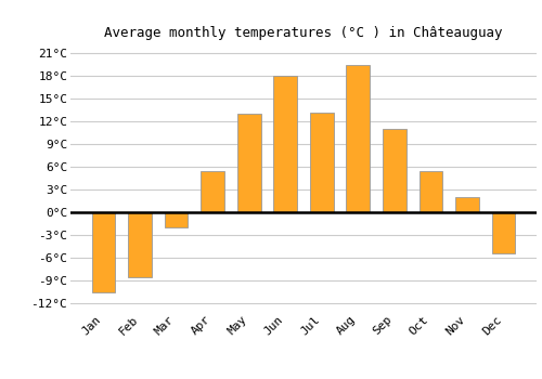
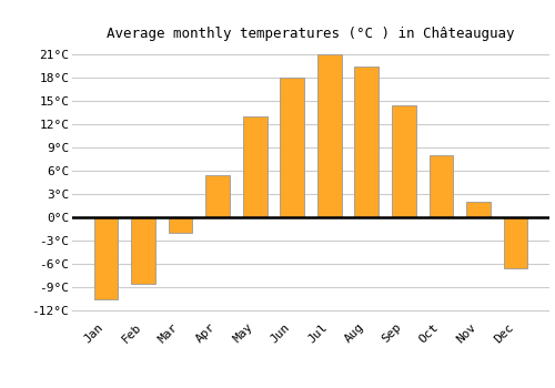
Jul: 13.2°C -> 21.0°C
Sep: 11.0°C -> 14.5°C
Oct: 5.4°C -> 8.0°C
Dec: -5.4°C -> -6.5°C
